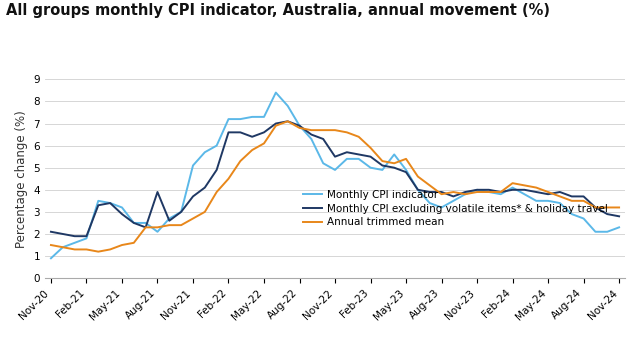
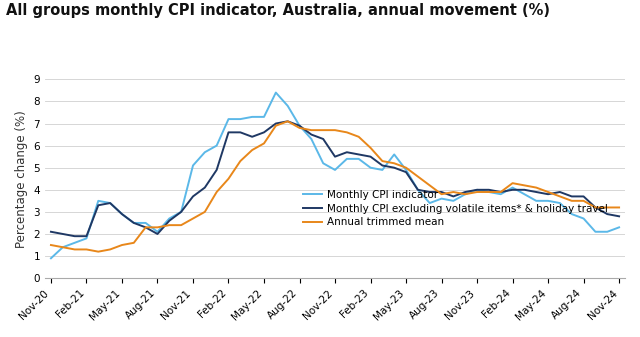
Monthly CPI indicator/May-21: 3.2 -> 2.9
Monthly CPI excluding volatile items* & holiday travel/Aug-21: 3.9 -> 2.0
Annual trimmed mean/May-23: 5.4 -> 5.0
Monthly CPI indicator/Aug-23: 3.2 -> 3.6
